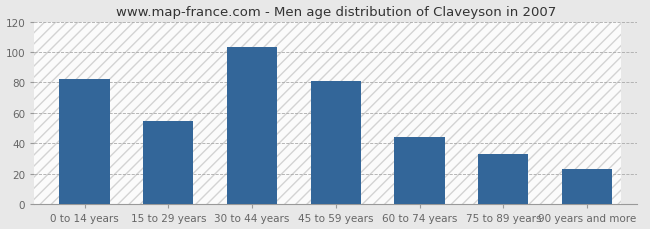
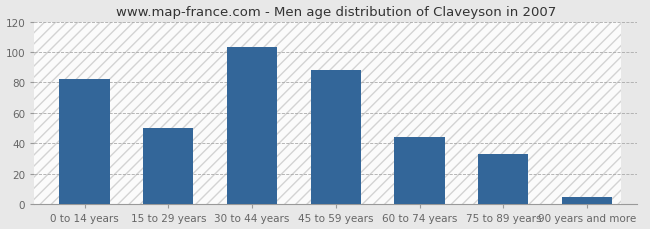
15 to 29 years: 55 -> 50
45 to 59 years: 81 -> 88
90 years and more: 23 -> 5
